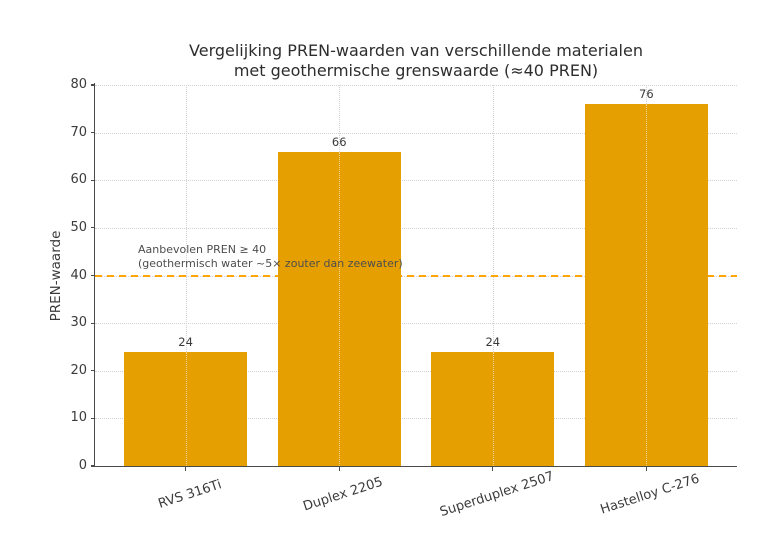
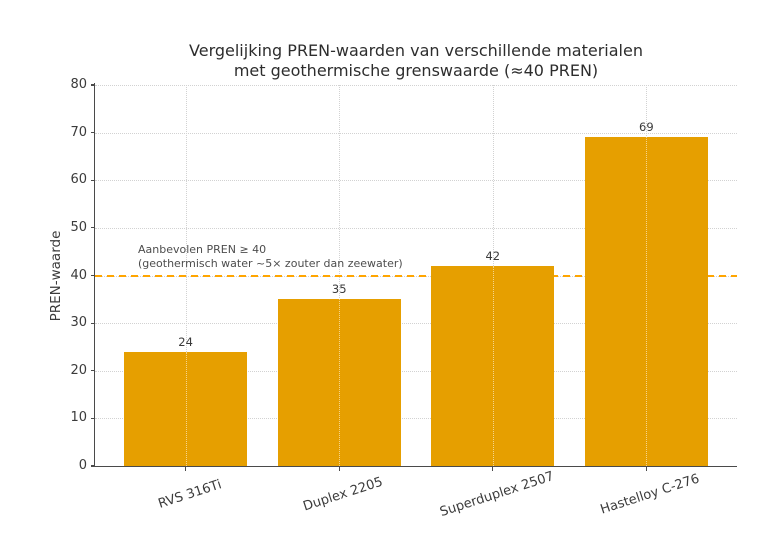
Duplex 2205: 66 -> 35
Superduplex 2507: 24 -> 42
Hastelloy C-276: 76 -> 69
